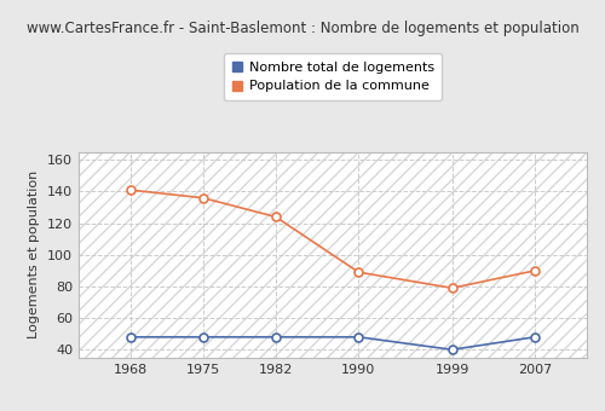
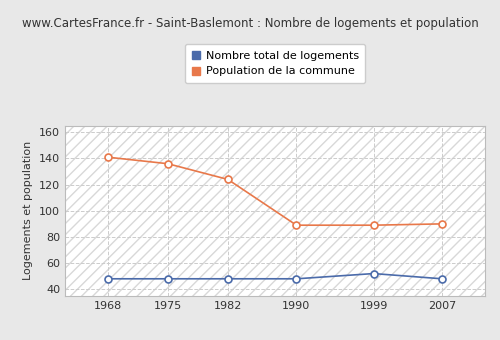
Nombre total de logements/1999: 40 -> 52
Population de la commune/1999: 79 -> 89
